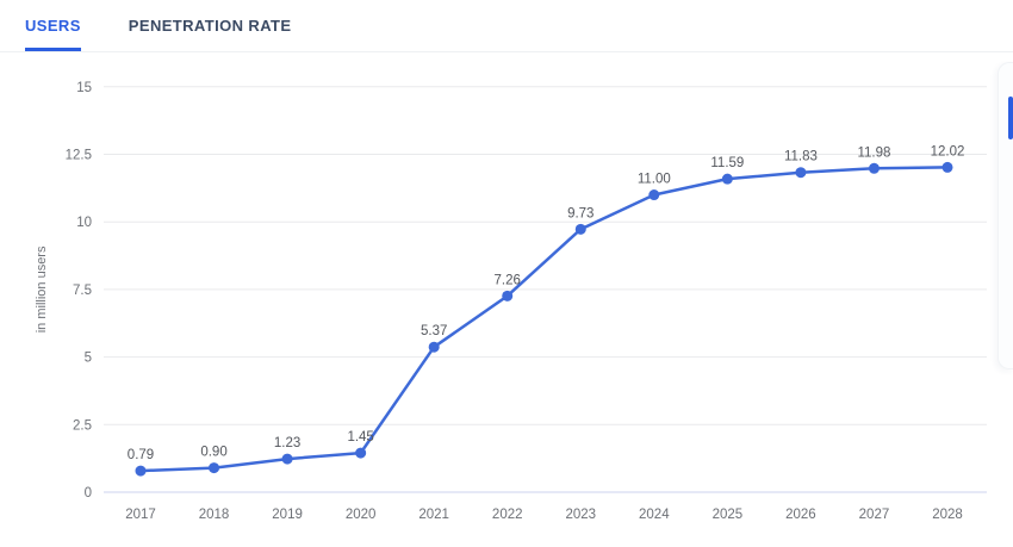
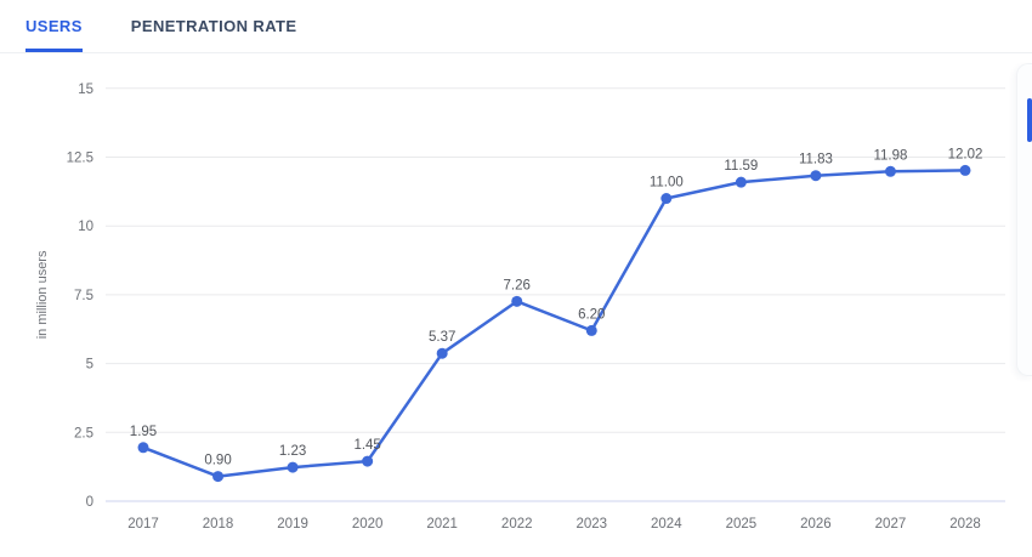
2017: 0.79 -> 1.95
2023: 9.73 -> 6.20
